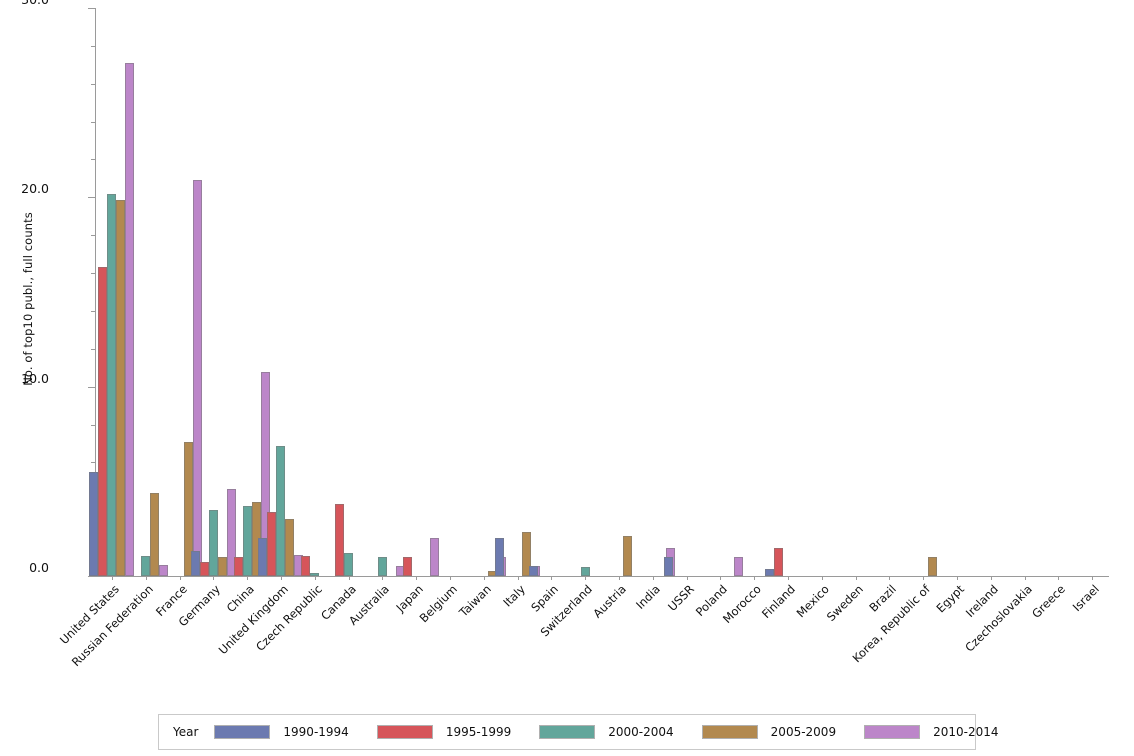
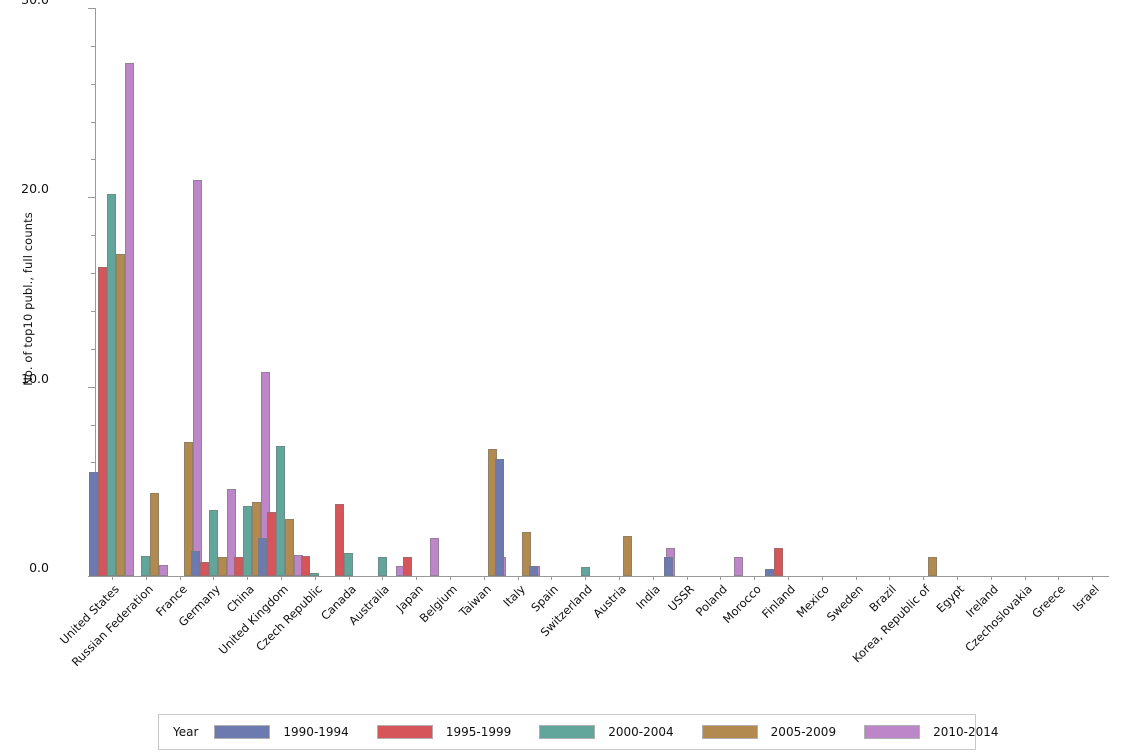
2005-2009/United States: 19.9 -> 17.0
2005-2009/Taiwan: 0.2 -> 6.7
1990-1994/Italy: 2.0 -> 6.2
